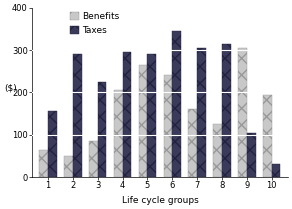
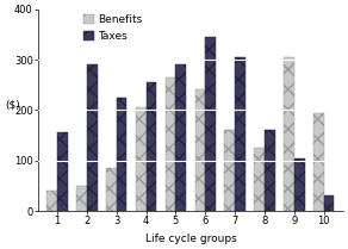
Benefits/1: 65 -> 40
Taxes/4: 295 -> 255
Taxes/8: 315 -> 160
